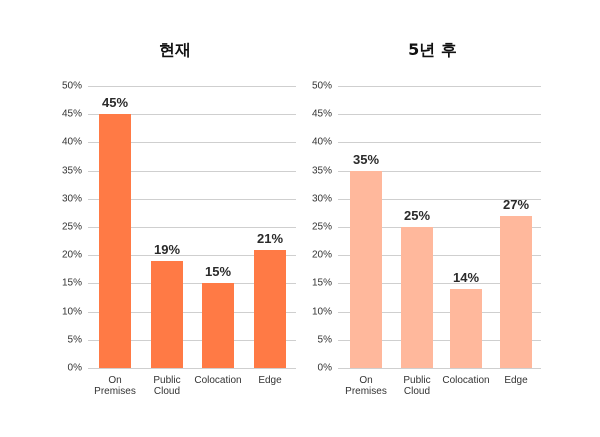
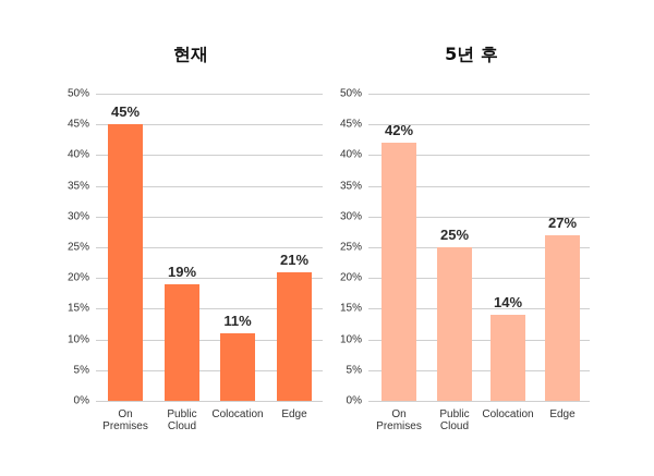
현재/Colocation: 15% -> 11%
5년 후/On Premises: 35% -> 42%
